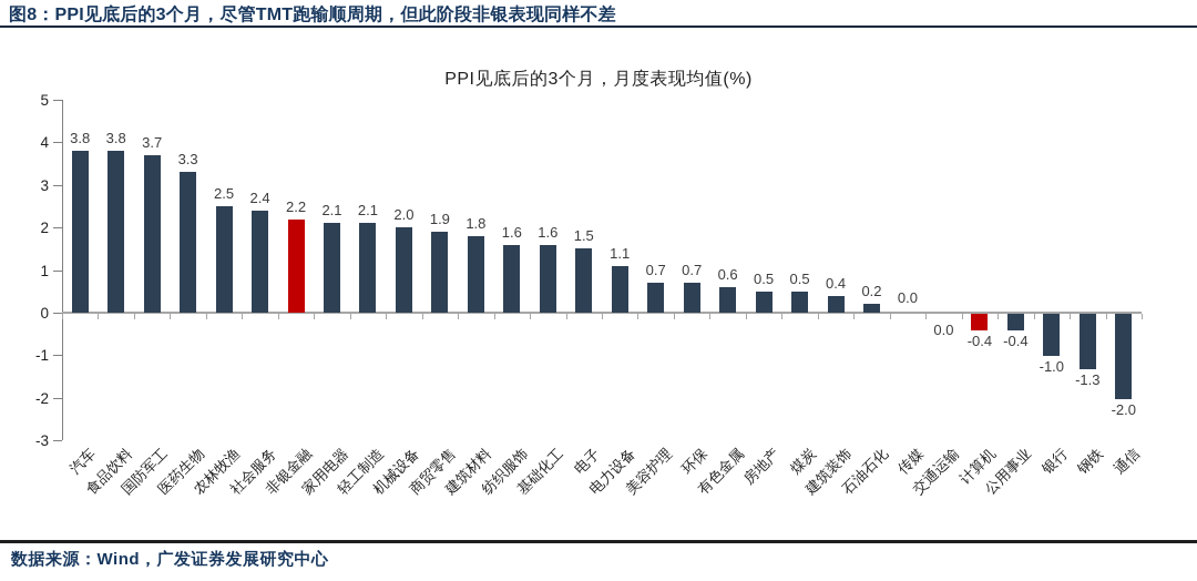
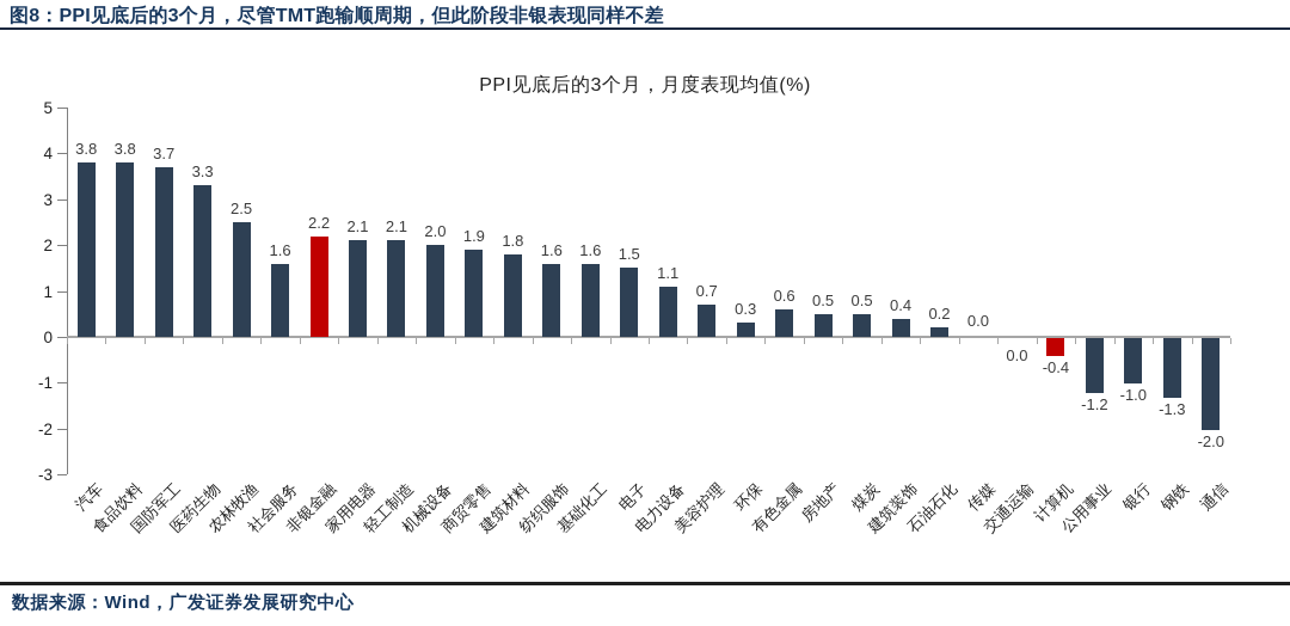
社会服务: 2.4 -> 1.6
环保: 0.7 -> 0.3
公用事业: -0.4 -> -1.2
